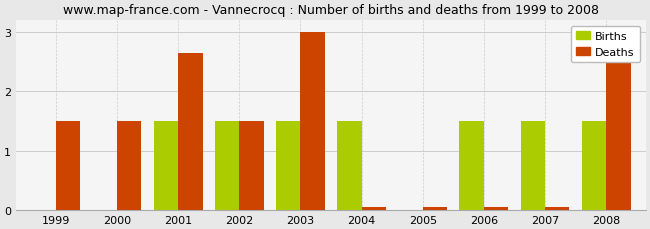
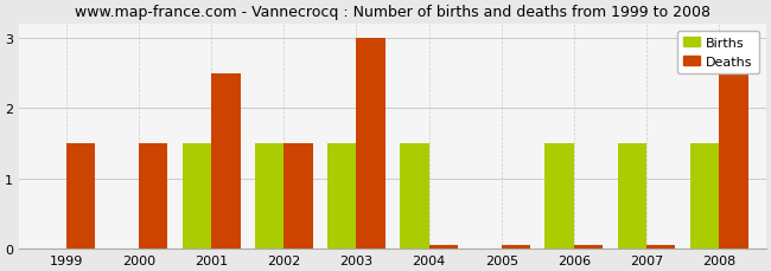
Deaths/2001: 2.64 -> 2.50
